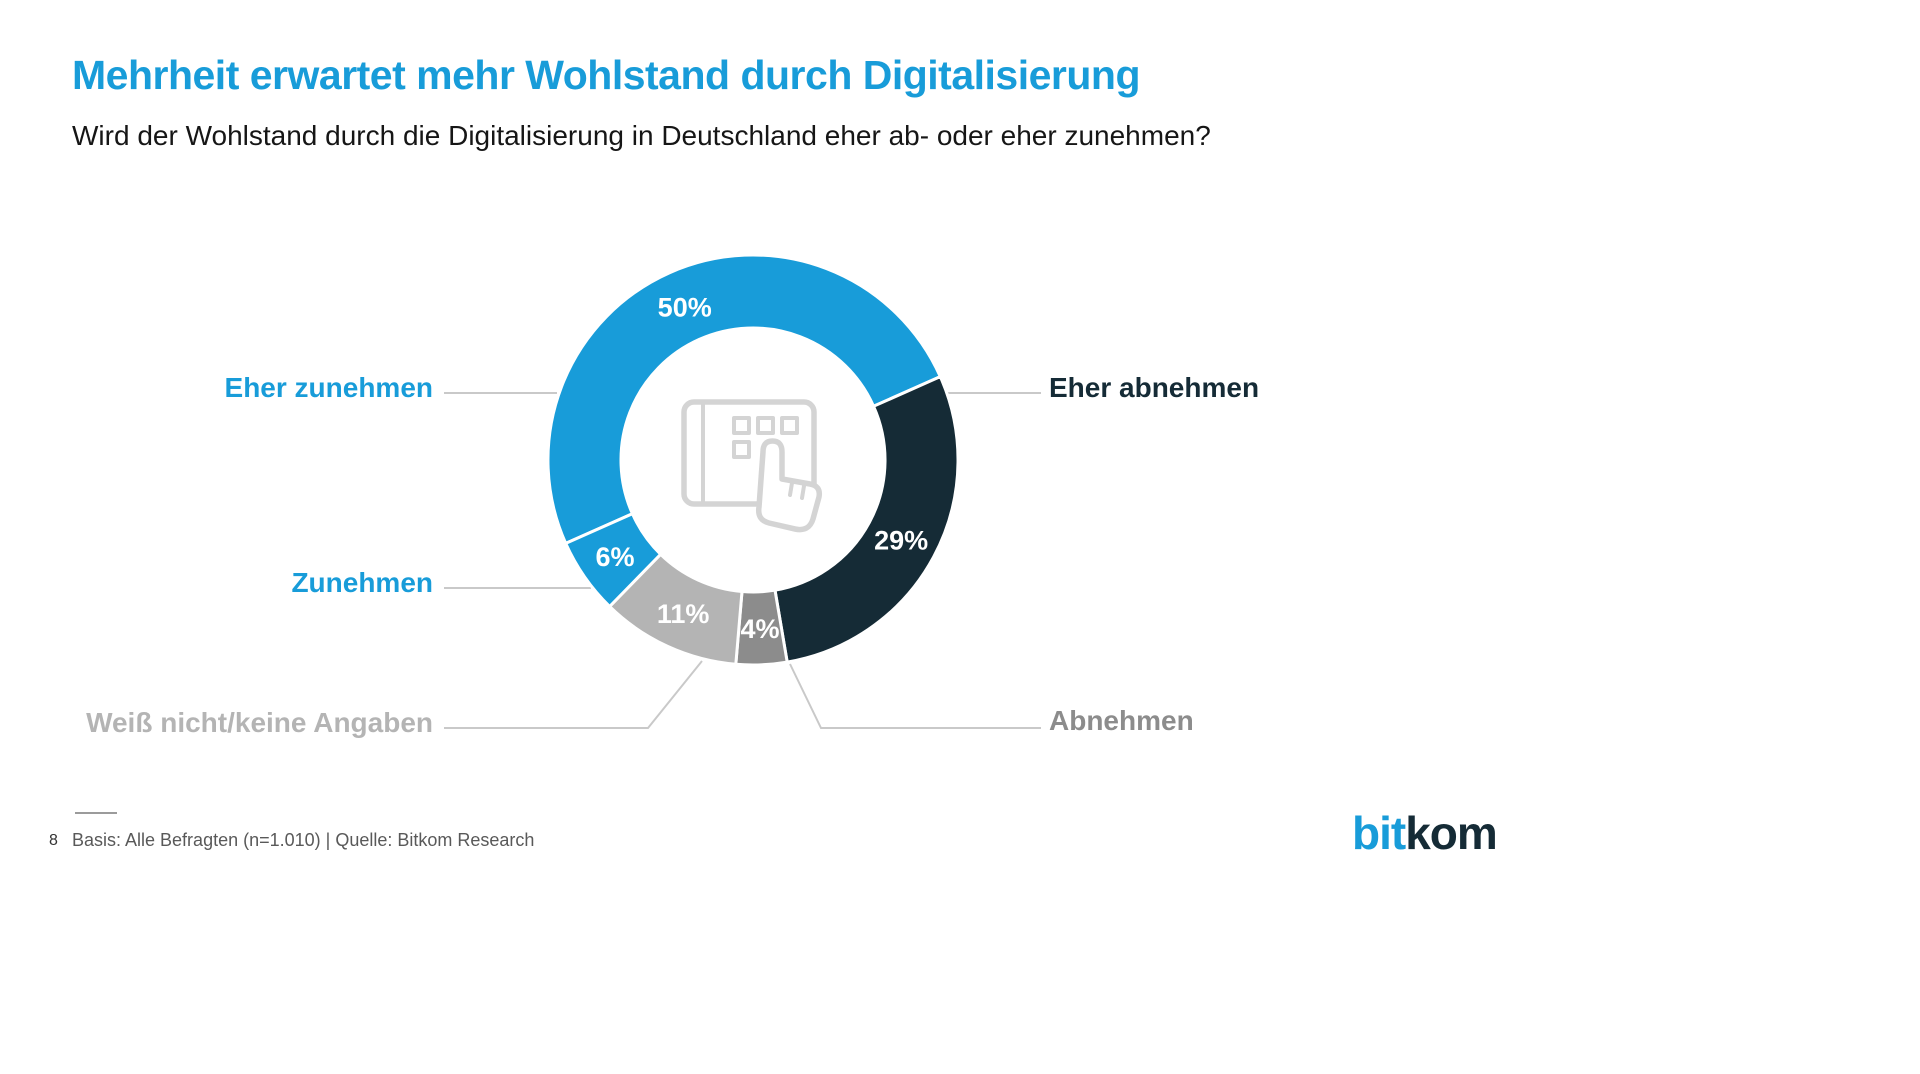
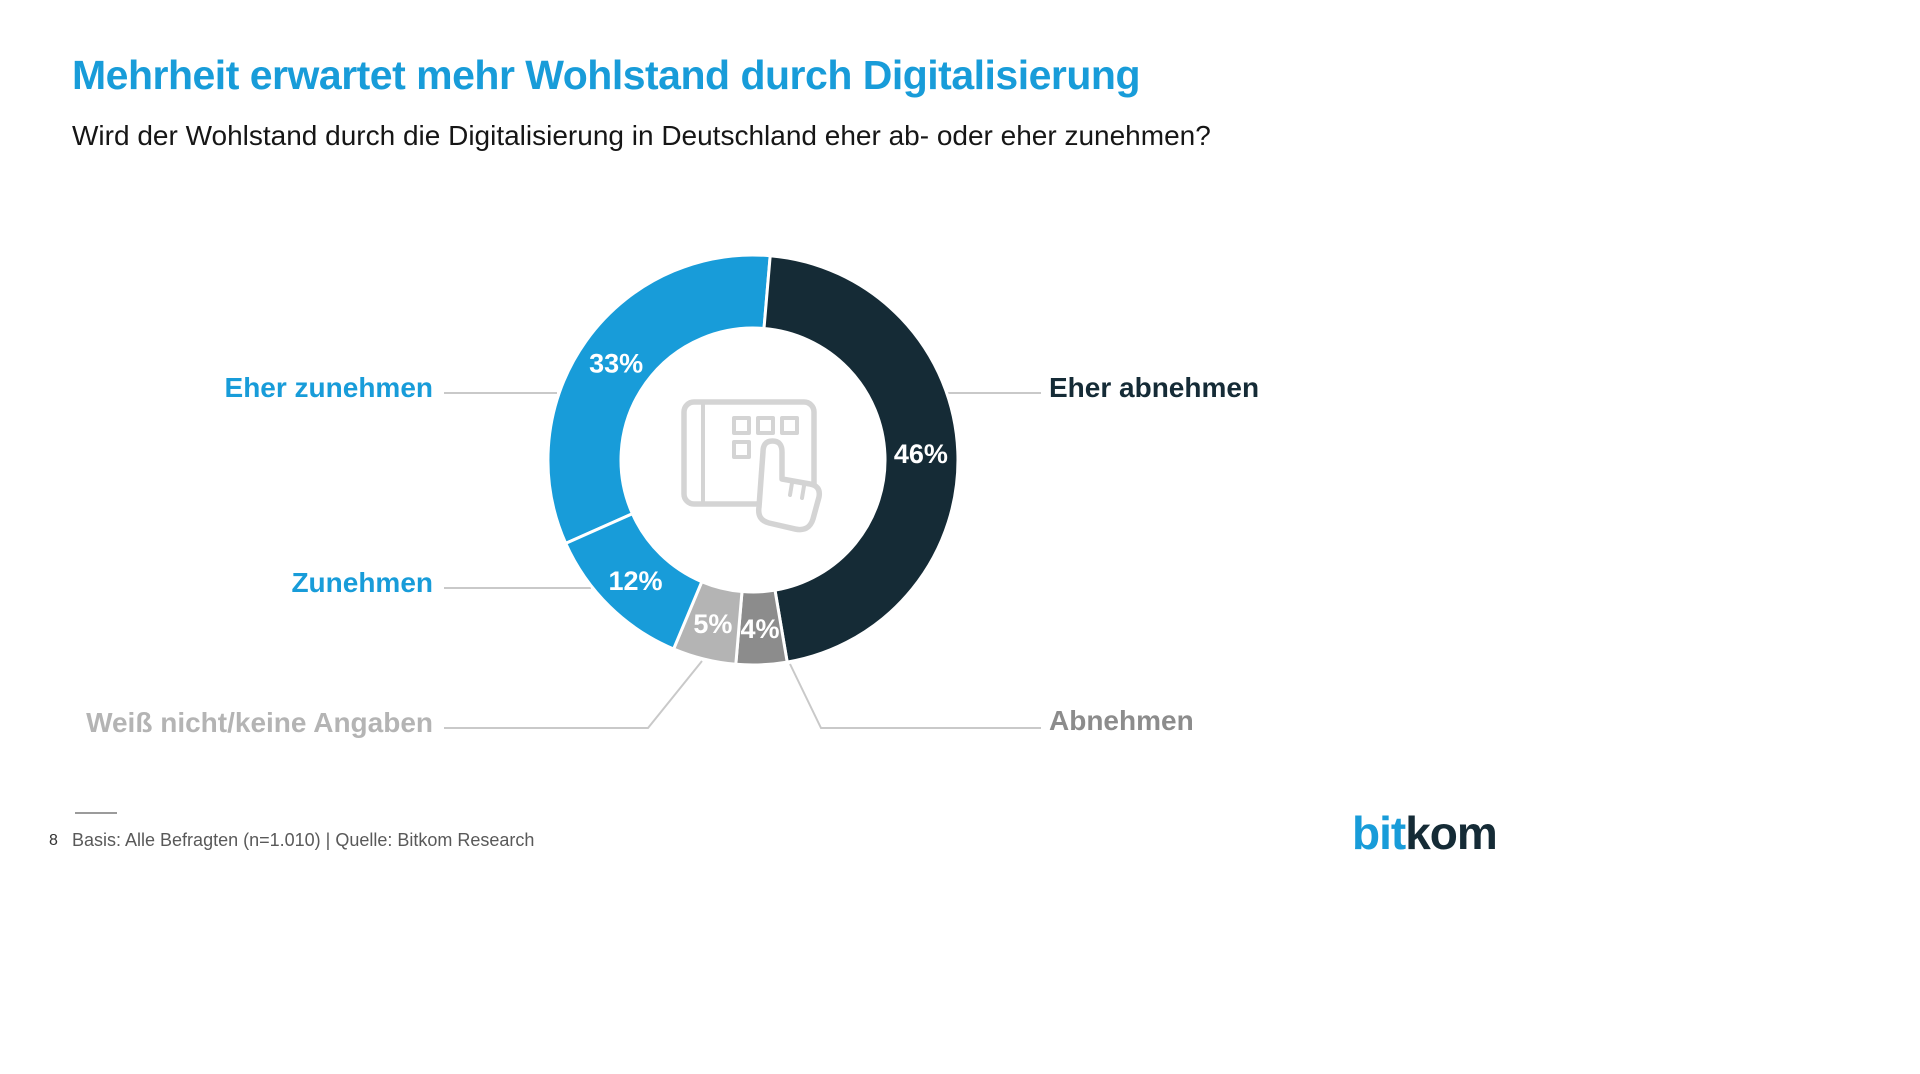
Eher zunehmen: 50% -> 33%
Eher abnehmen: 29% -> 46%
Weiß nicht/keine Angaben: 11% -> 5%
Zunehmen: 6% -> 12%
